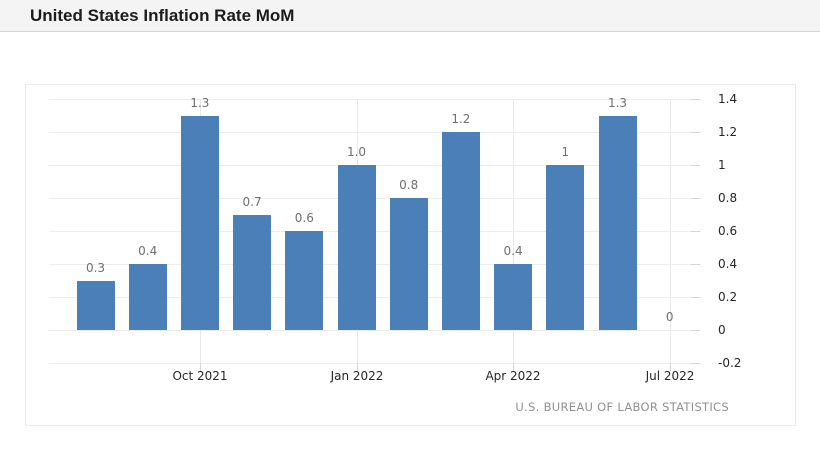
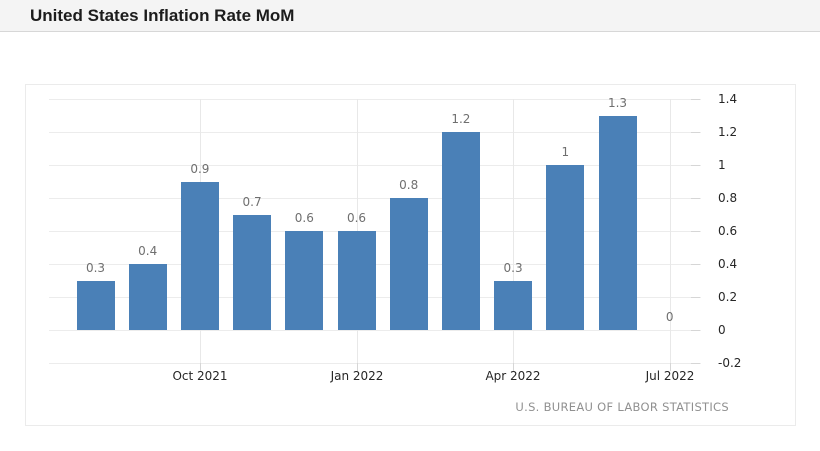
Oct 2021: 1.3 -> 0.9
Jan 2022: 1.0 -> 0.6
Apr 2022: 0.4 -> 0.3
